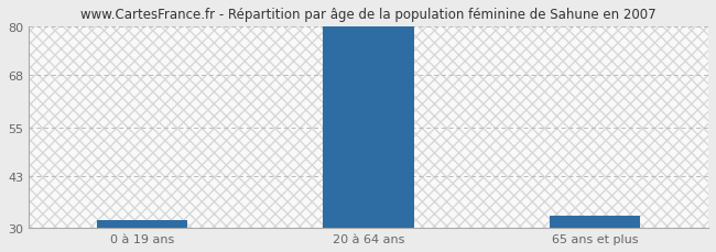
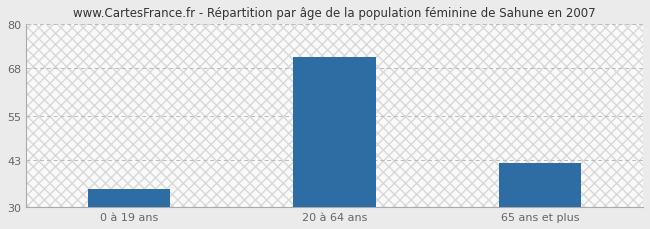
0 à 19 ans: 32 -> 35
20 à 64 ans: 80 -> 71
65 ans et plus: 33 -> 42
